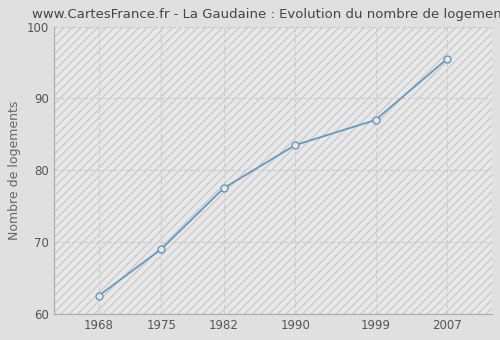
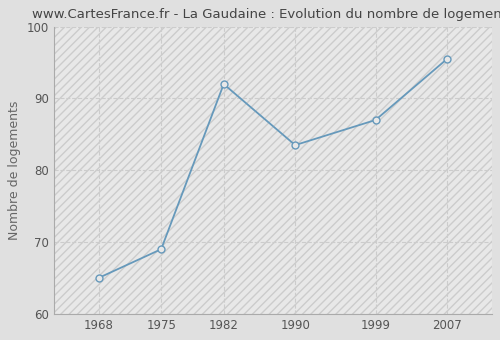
1968: 62.5 -> 65.0
1982: 77.5 -> 92.0
